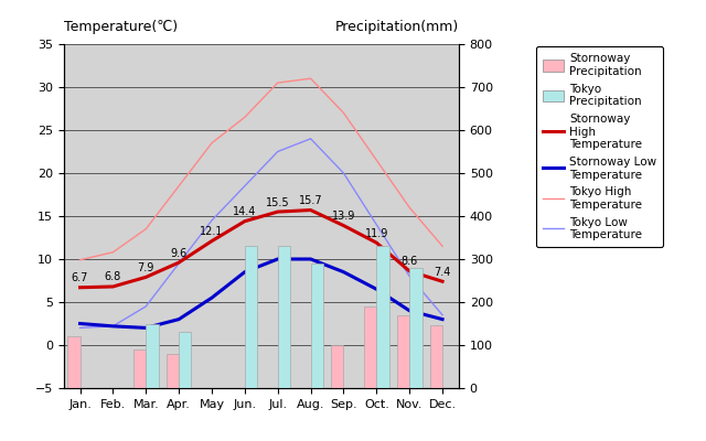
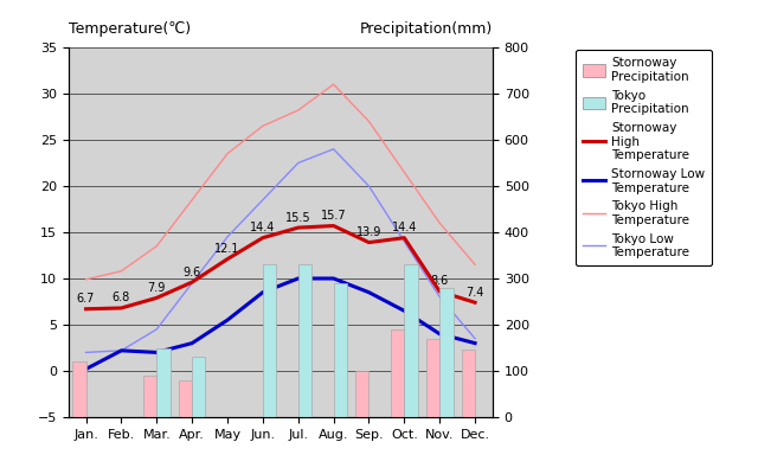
Stornoway Low Temperature/Jan.: 2.5 -> 0.2
Tokyo High Temperature/Jul.: 30.5 -> 28.2
Stornoway High Temperature/Oct.: 11.9 -> 14.4
